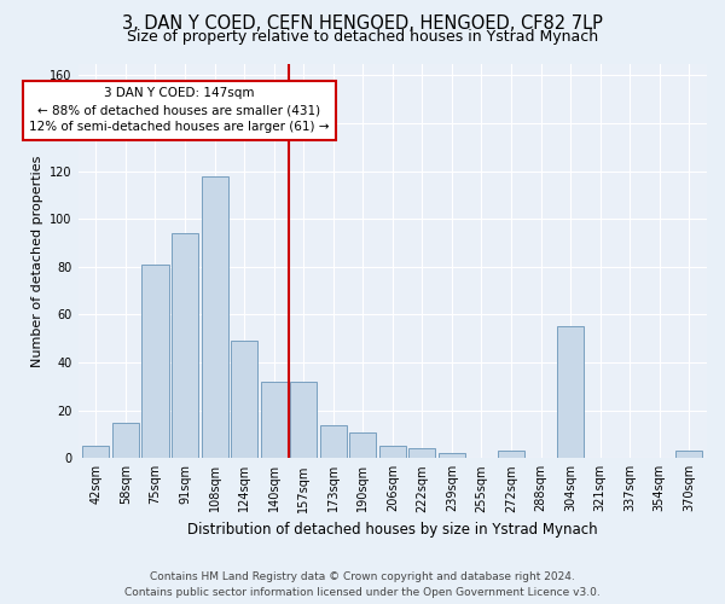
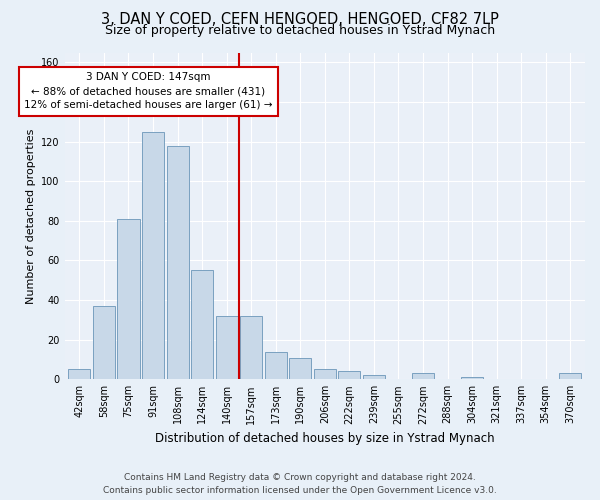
58sqm: 15 -> 37
91sqm: 94 -> 125
124sqm: 49 -> 55
304sqm: 55 -> 1
